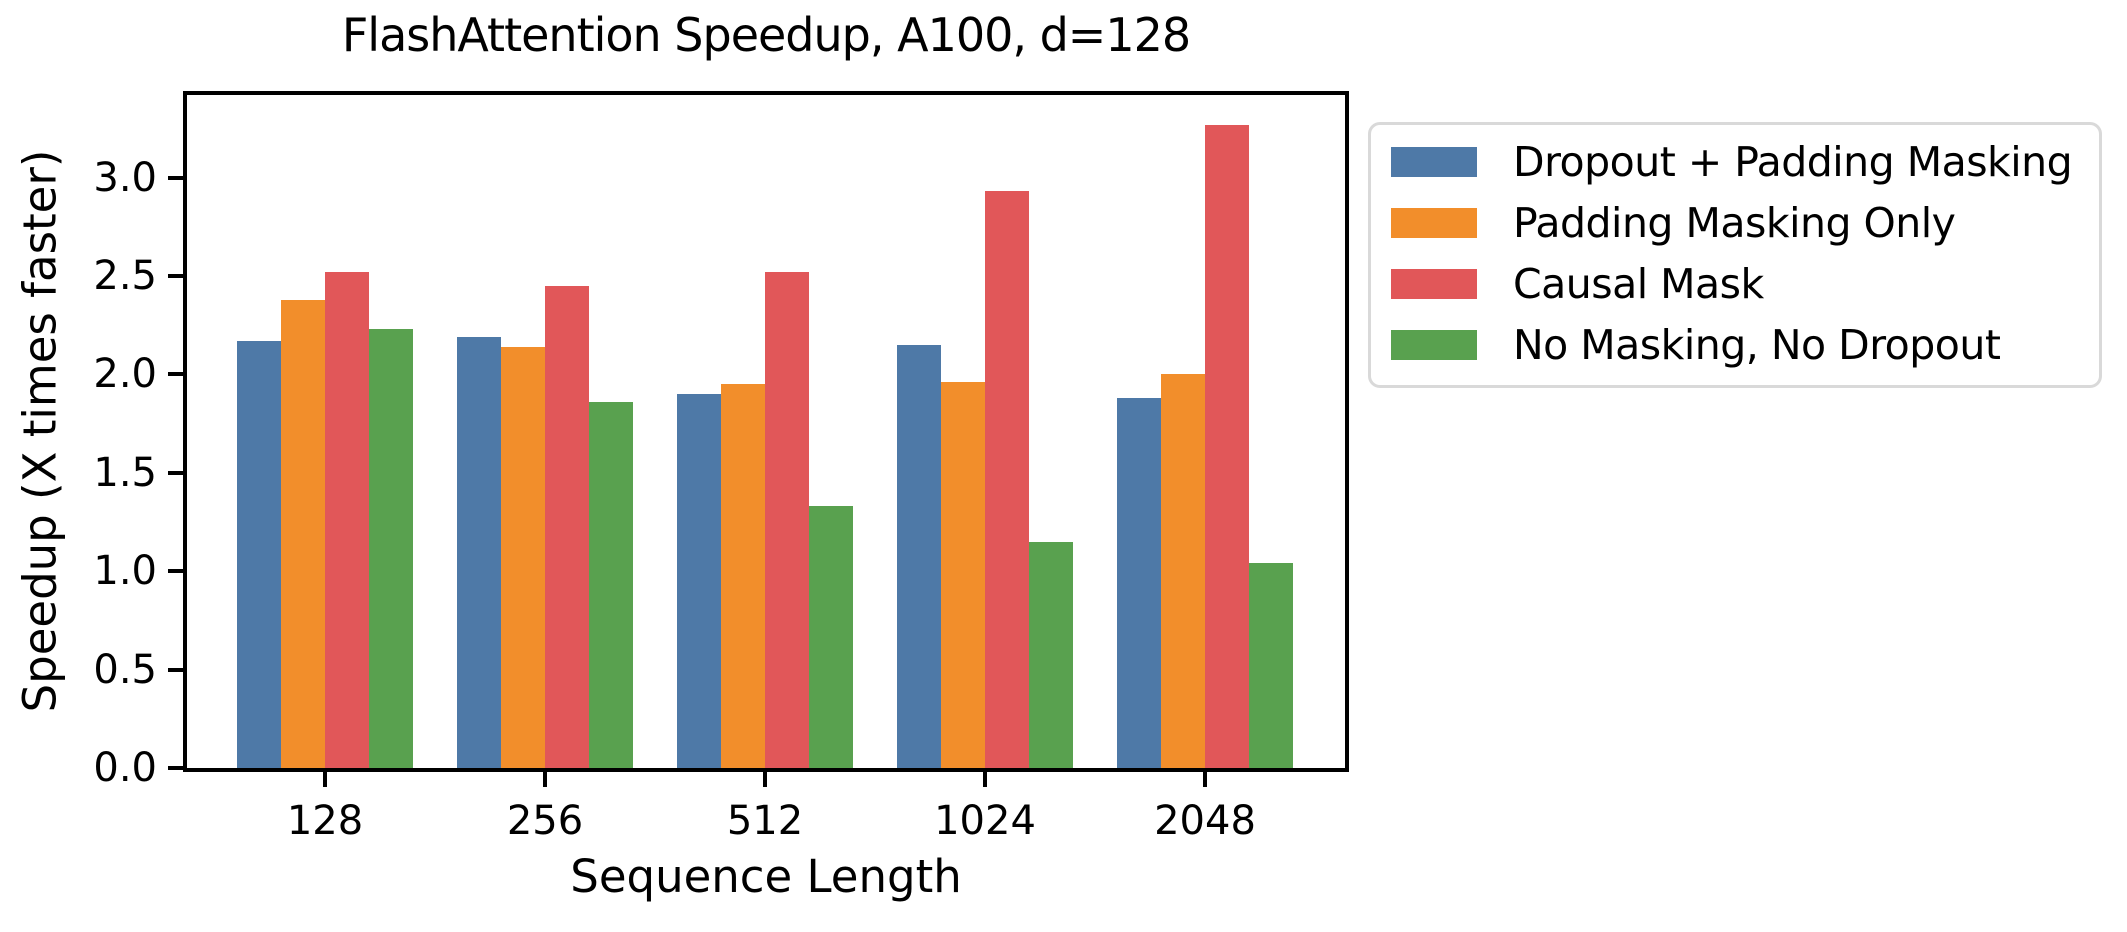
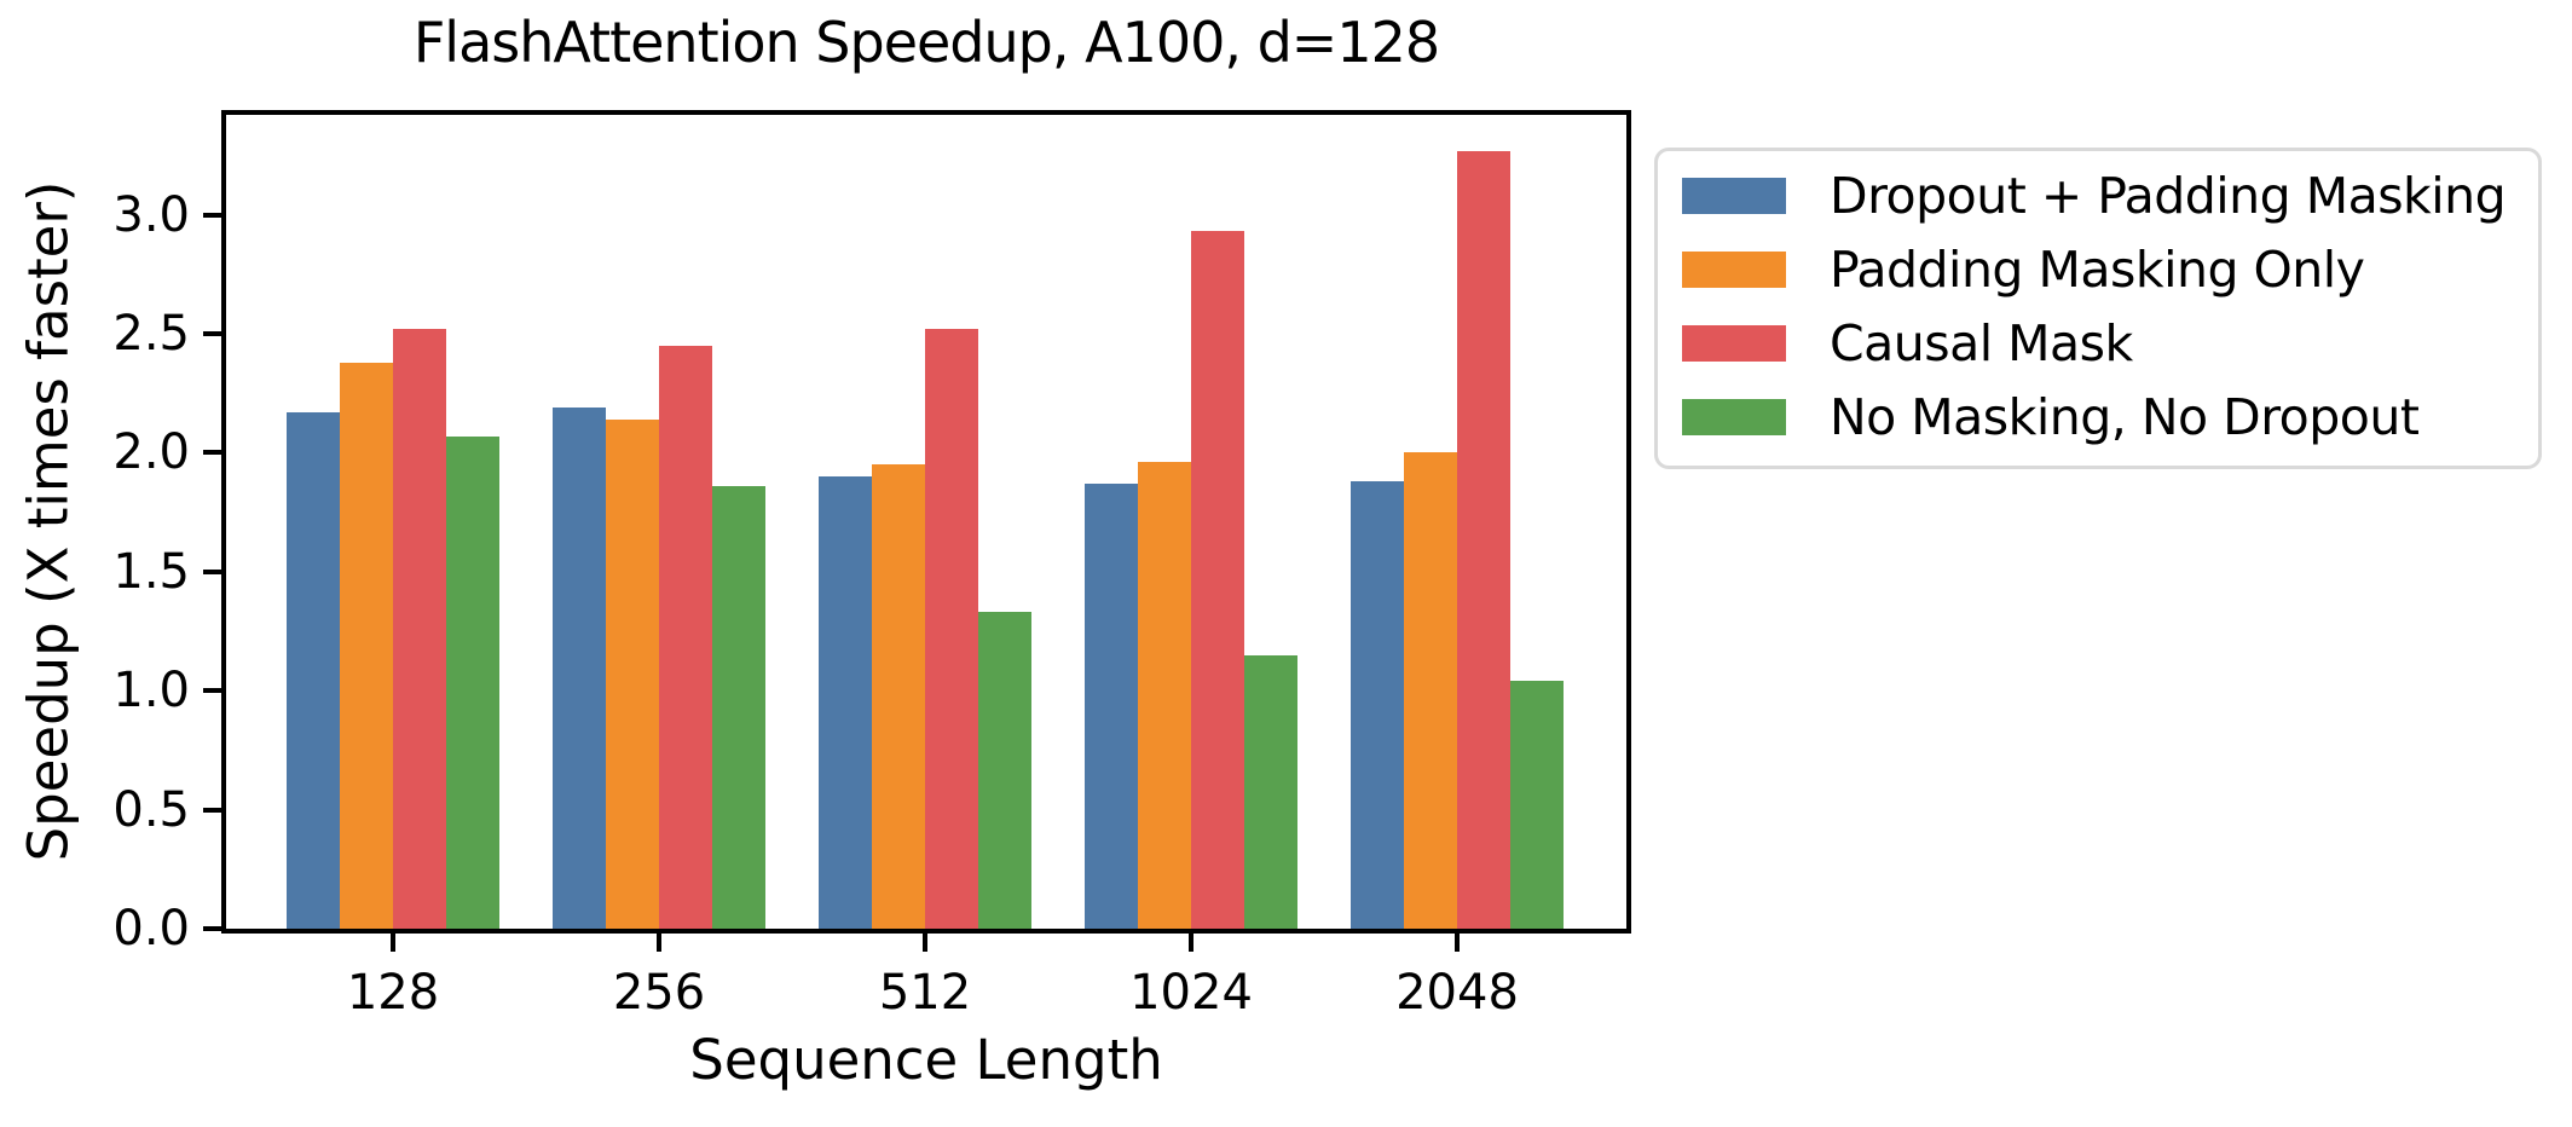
No Masking, No Dropout/128: 2.23 -> 2.07
Dropout + Padding Masking/1024: 2.15 -> 1.87
